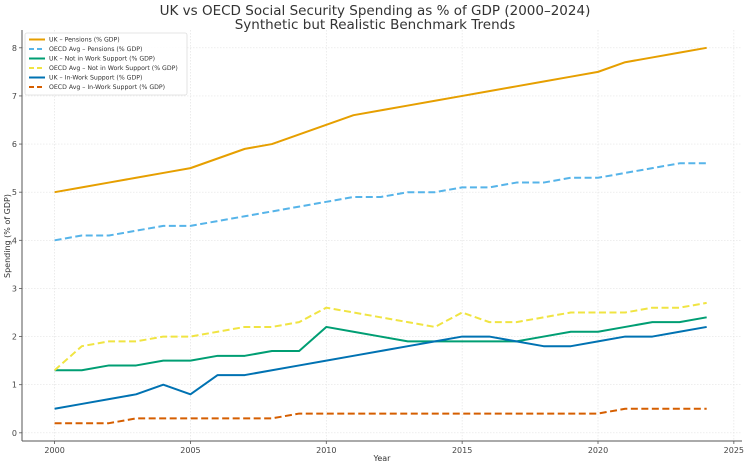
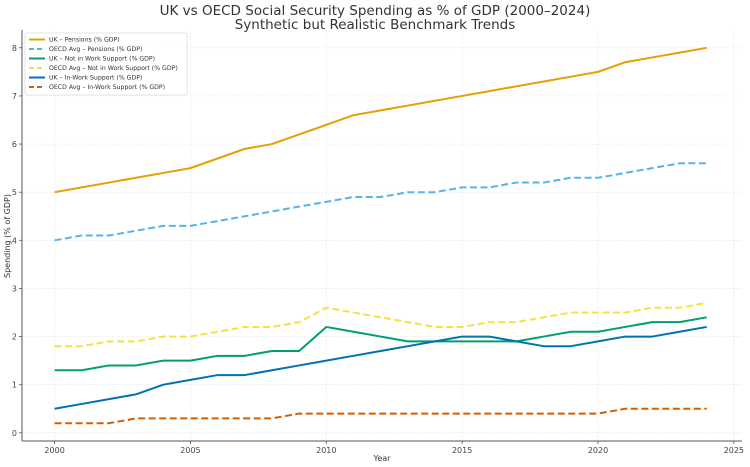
OECD Avg – Not in Work Support (% GDP)/2000: 1.3 -> 1.8
UK – In-Work Support (% GDP)/2005: 0.8 -> 1.1
OECD Avg – Not in Work Support (% GDP)/2015: 2.5 -> 2.2
